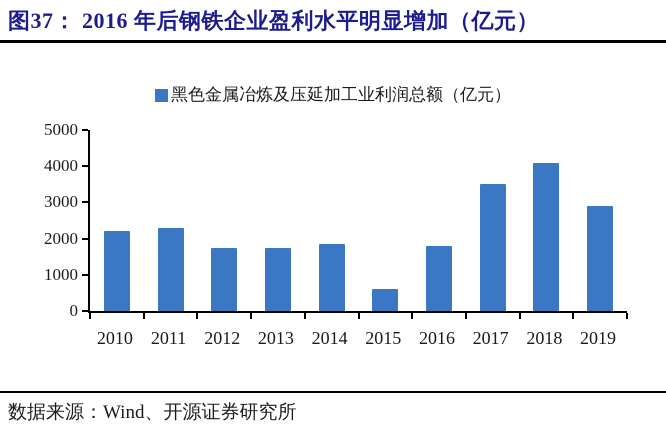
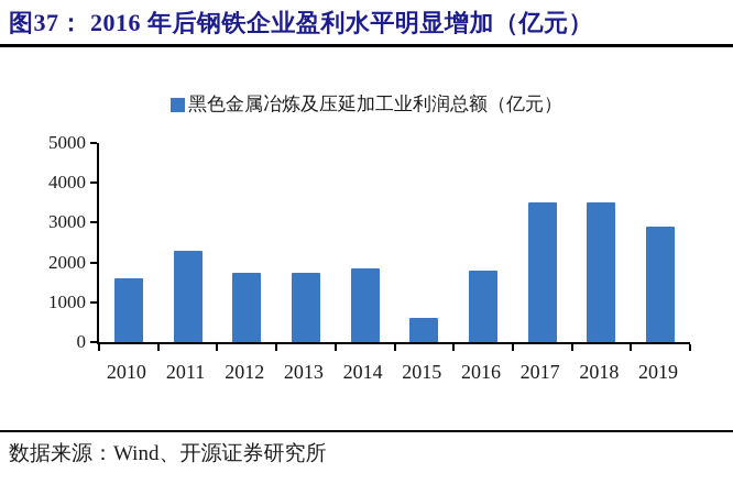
2010: 2200 -> 1600
2018: 4100 -> 3500
